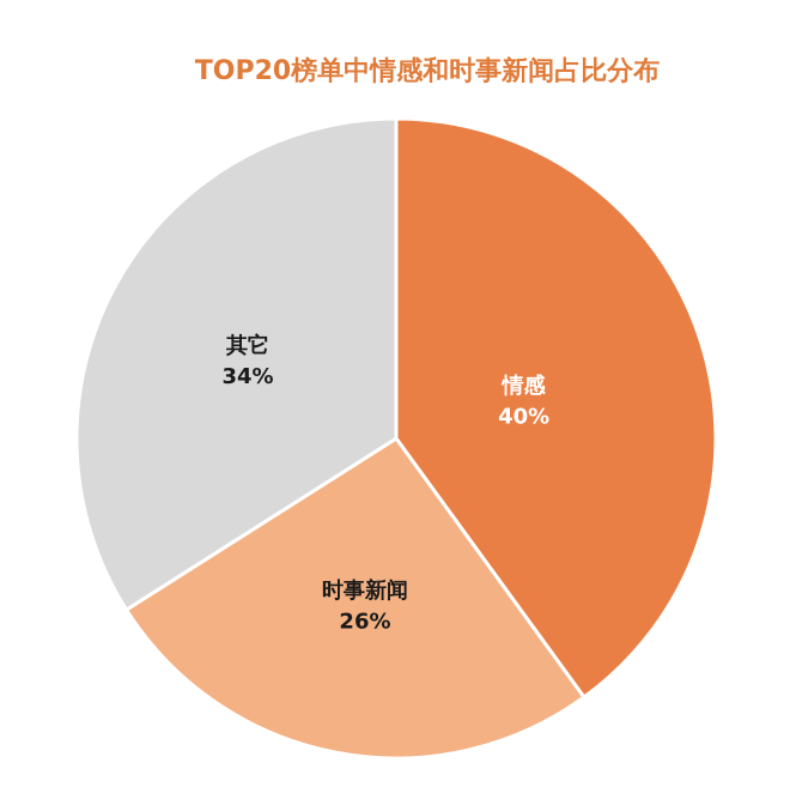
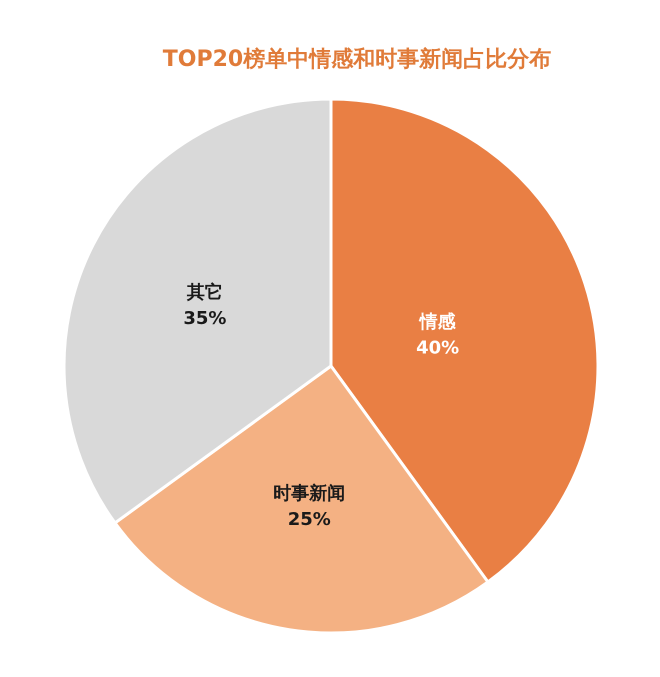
时事新闻: 26% -> 25%
其它: 34% -> 35%
